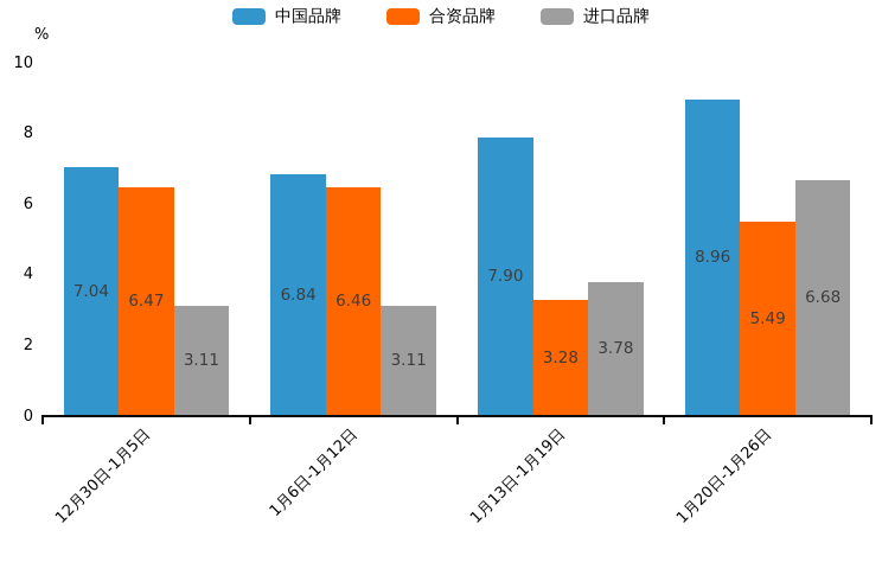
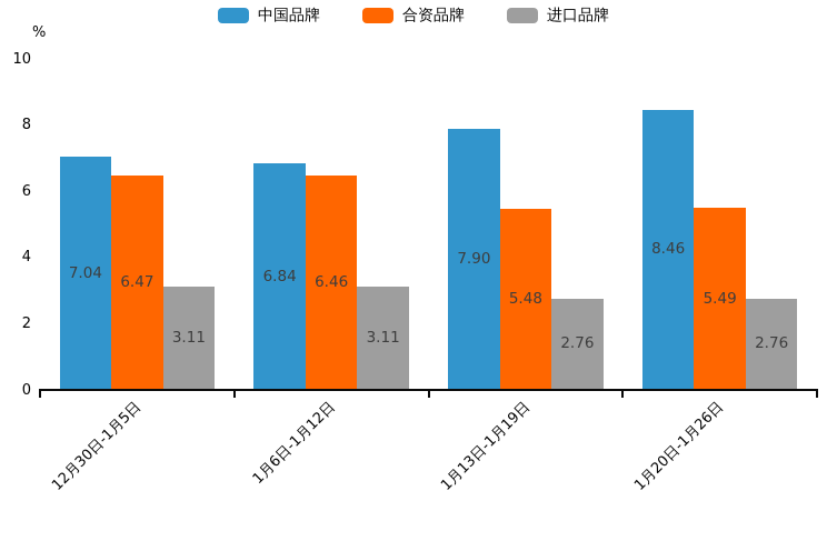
合资品牌/1月13日-1月19日: 3.28 -> 5.48
进口品牌/1月13日-1月19日: 3.78 -> 2.76
中国品牌/1月20日-1月26日: 8.96 -> 8.46
进口品牌/1月20日-1月26日: 6.68 -> 2.76
